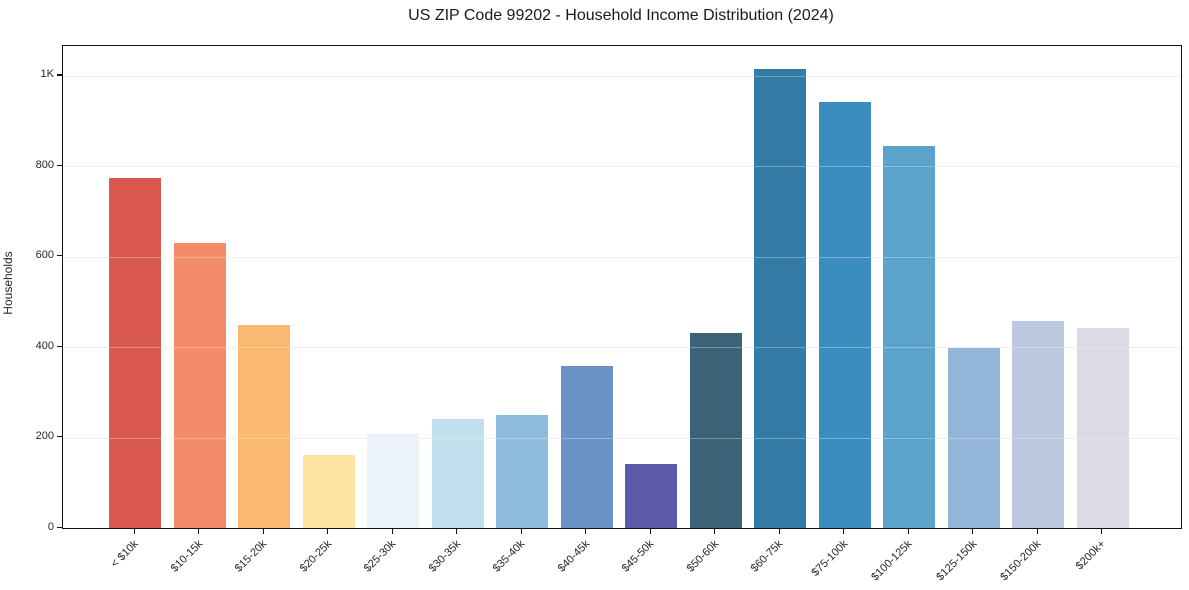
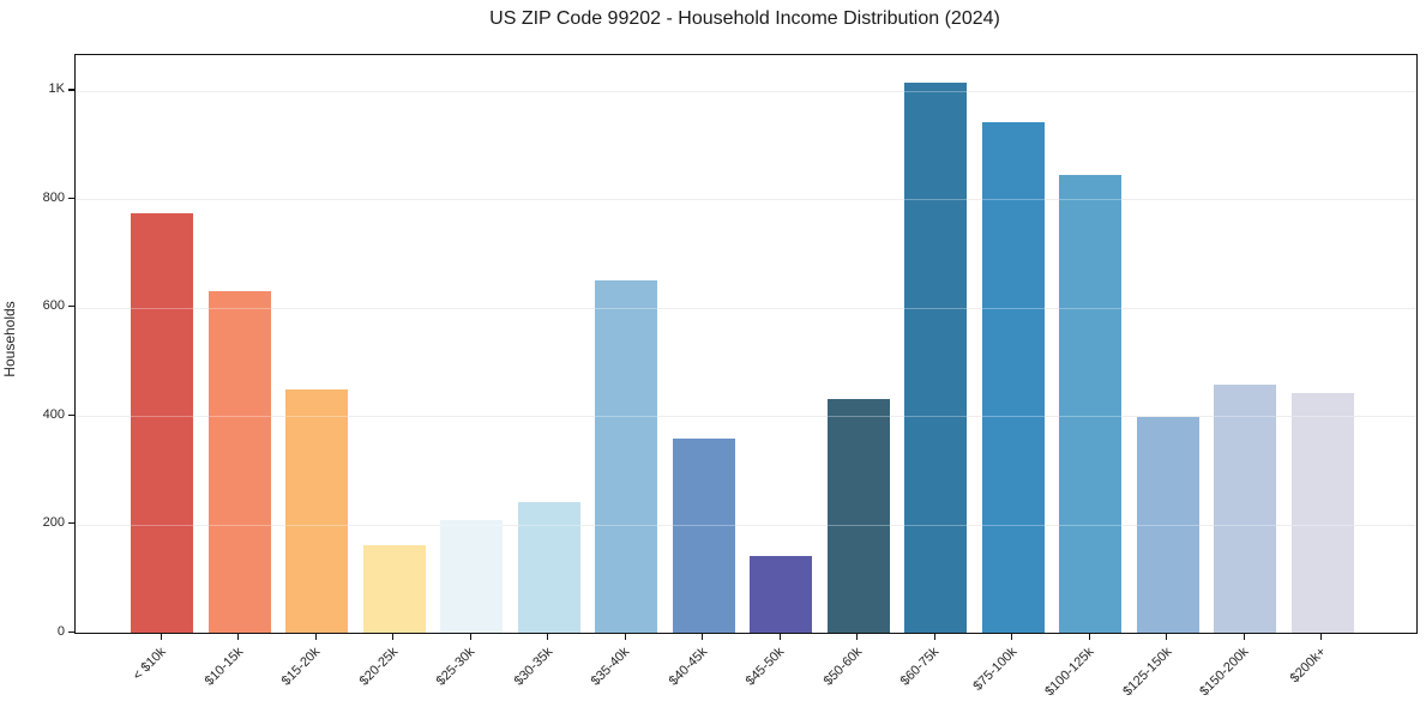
$35-40k: 250 -> 650
